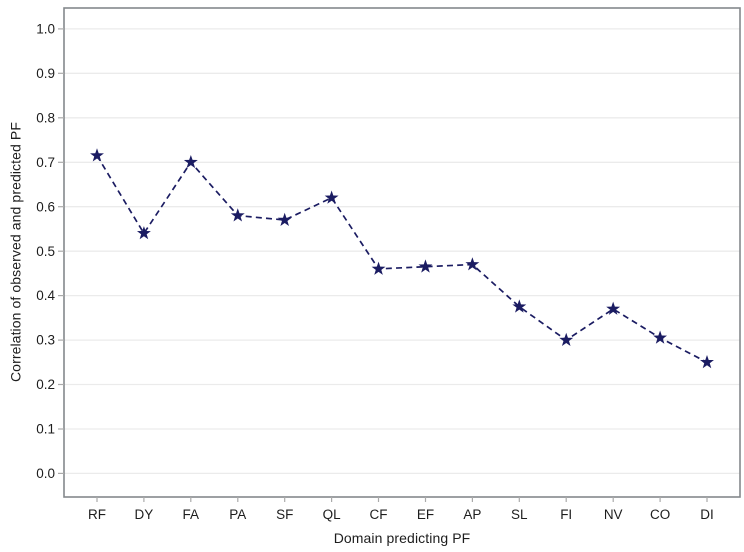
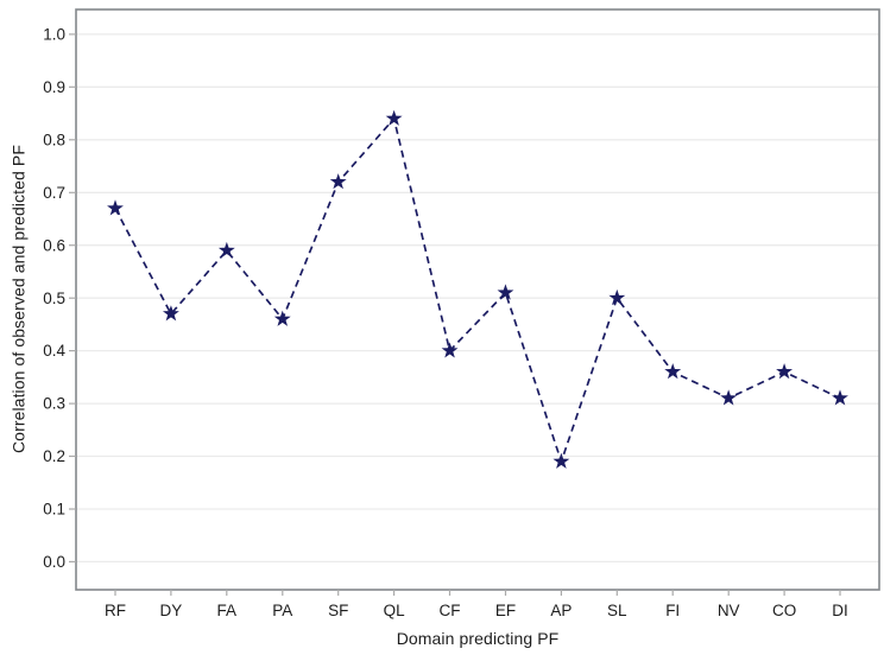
RF: 0.71 -> 0.67
DY: 0.54 -> 0.47
FA: 0.70 -> 0.59
PA: 0.58 -> 0.46
SF: 0.57 -> 0.72
QL: 0.62 -> 0.84
CF: 0.46 -> 0.40
EF: 0.47 -> 0.51
AP: 0.47 -> 0.19
SL: 0.38 -> 0.50
FI: 0.30 -> 0.36
NV: 0.37 -> 0.31
CO: 0.30 -> 0.36
DI: 0.25 -> 0.31
